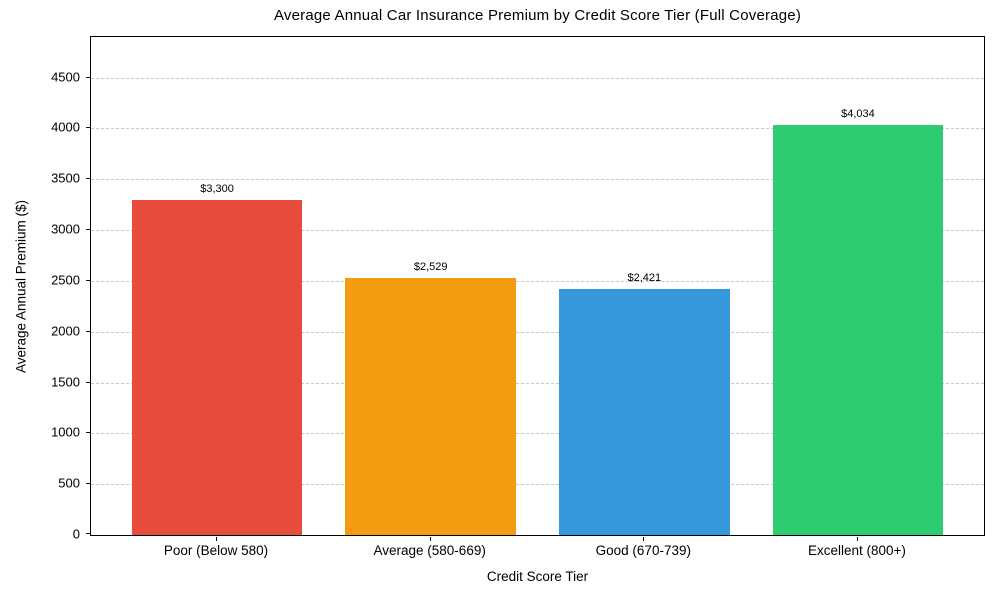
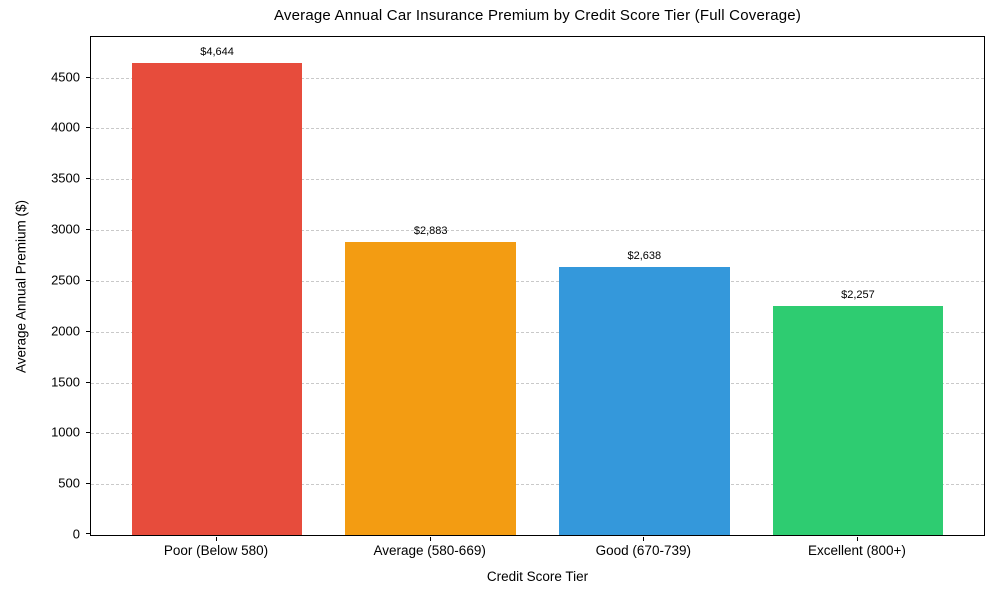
Poor (Below 580): $3,300 -> $4,644
Average (580-669): $2,529 -> $2,883
Good (670-739): $2,421 -> $2,638
Excellent (800+): $4,034 -> $2,257
